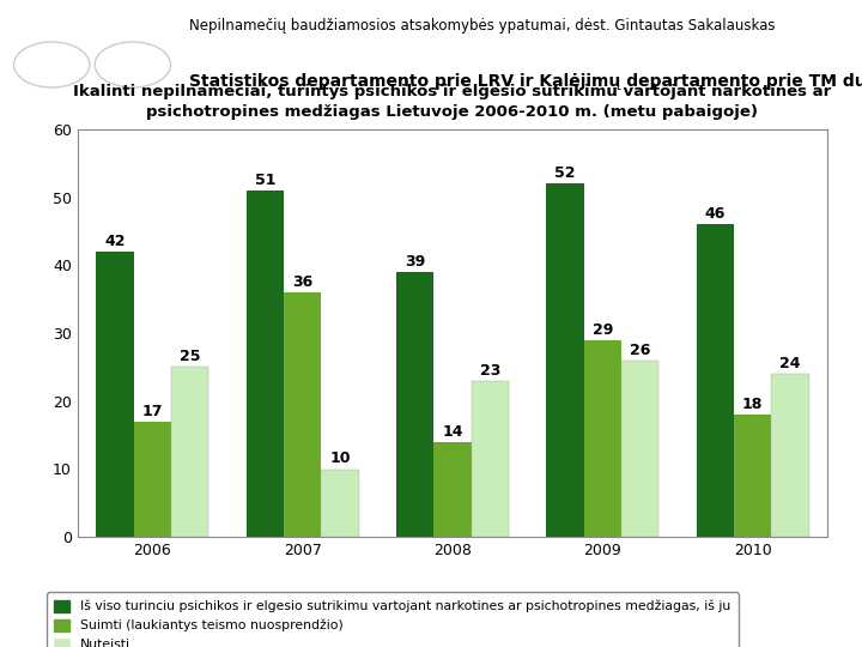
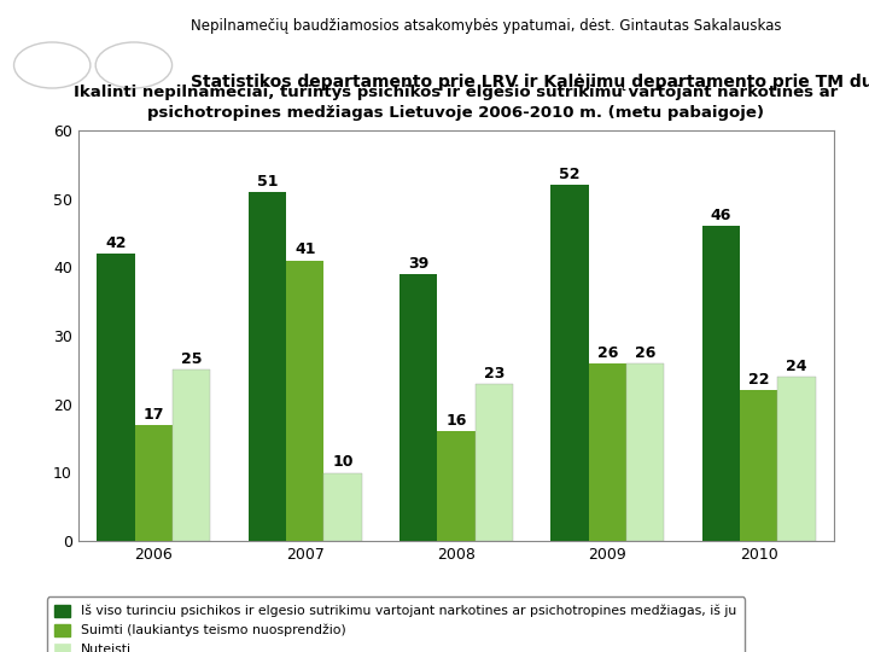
Suimti (laukiantys teismo nuosprendžio)/2007: 36 -> 41
Suimti (laukiantys teismo nuosprendžio)/2008: 14 -> 16
Suimti (laukiantys teismo nuosprendžio)/2009: 29 -> 26
Suimti (laukiantys teismo nuosprendžio)/2010: 18 -> 22
